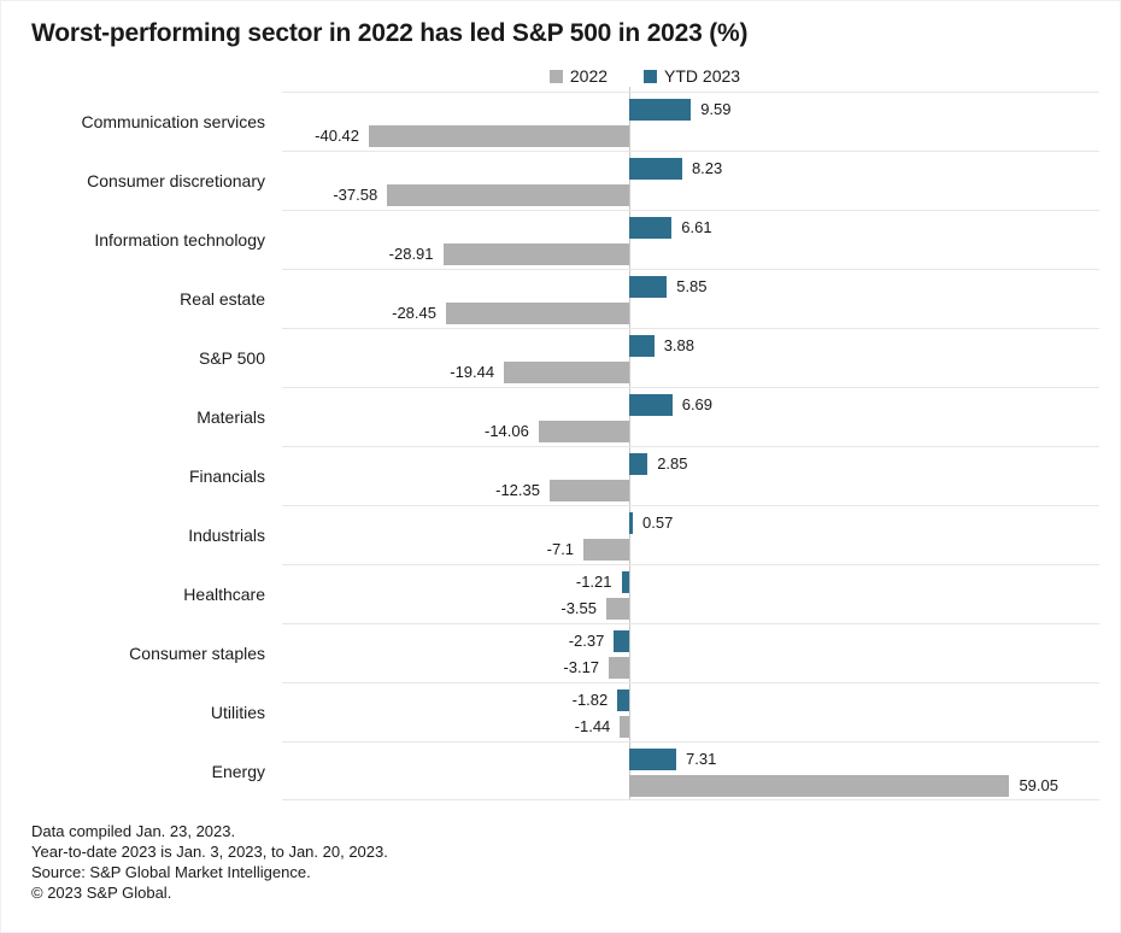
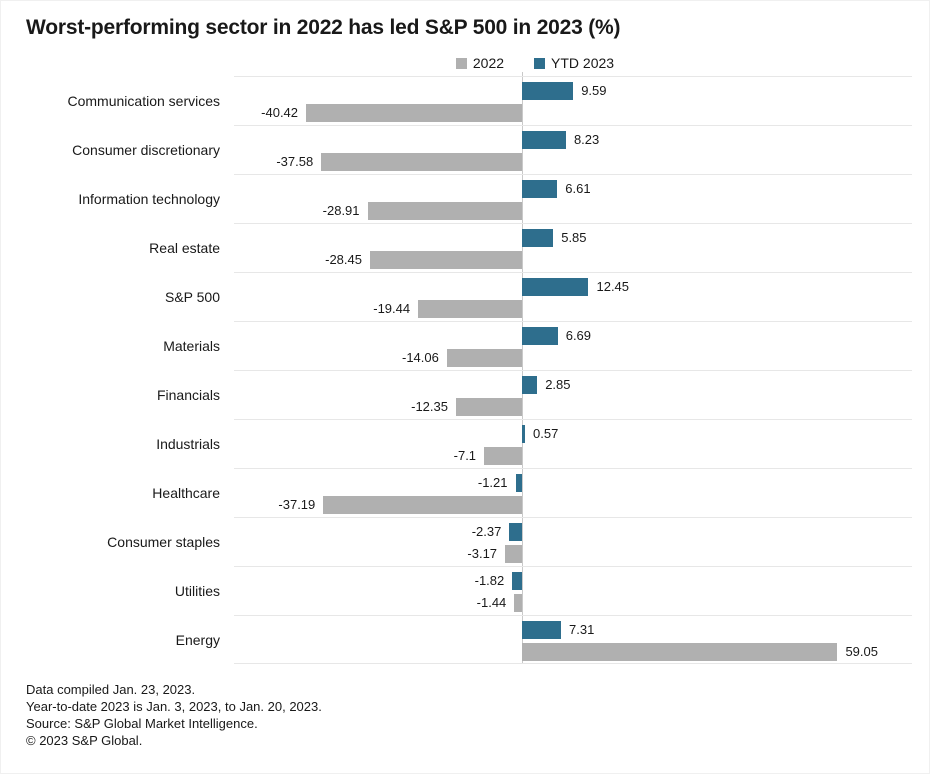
YTD 2023/S&P 500: 3.88 -> 12.45
2022/Healthcare: -3.55 -> -37.19
